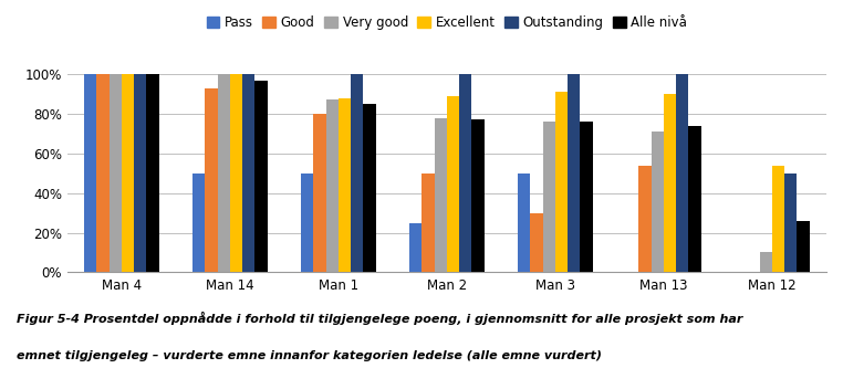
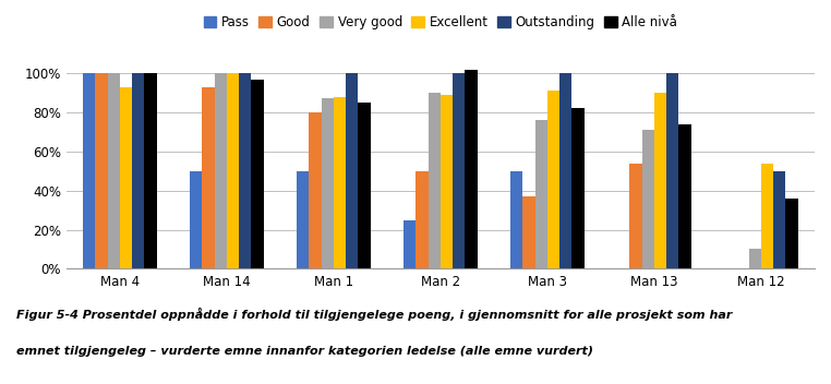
Excellent/Man 4: 100% -> 93%
Very good/Man 2: 78% -> 90%
Alle nivå/Man 2: 77% -> 102%
Good/Man 3: 30% -> 37%
Alle nivå/Man 3: 76% -> 82%
Alle nivå/Man 12: 26% -> 36%
